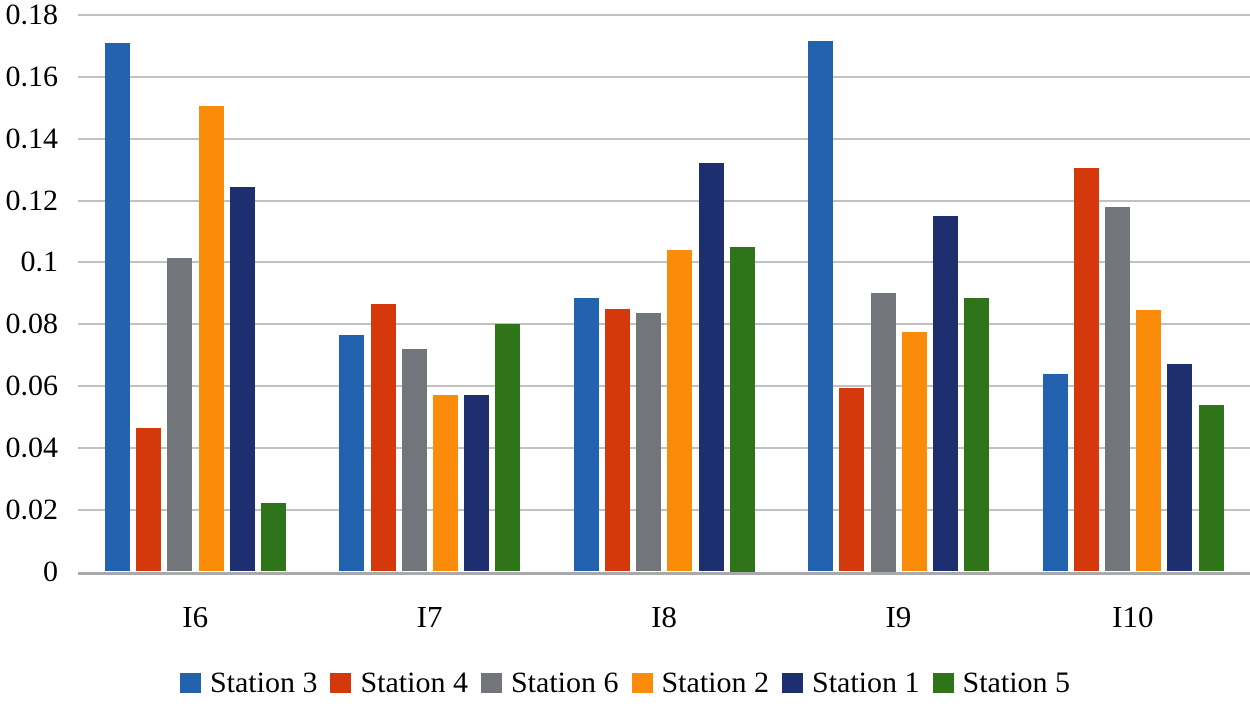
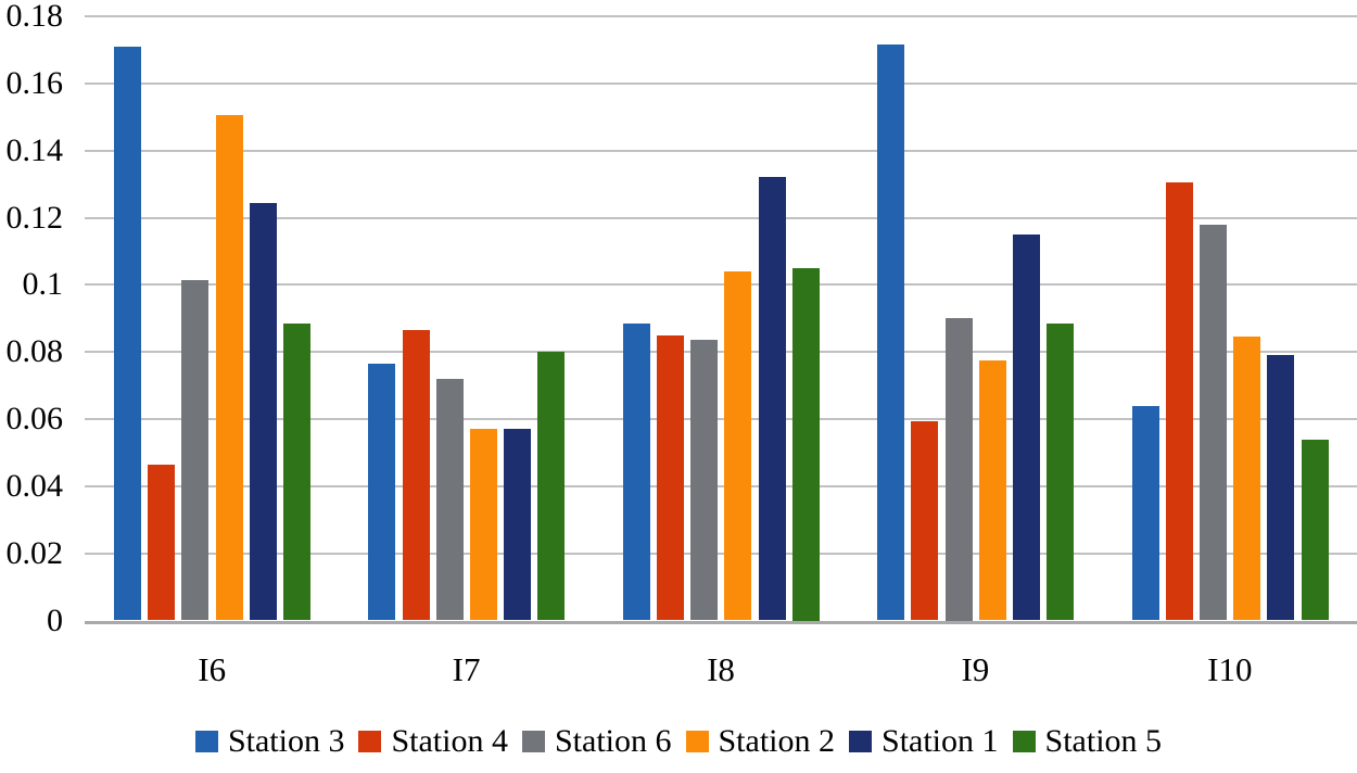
Station 5/I6: 0.022 -> 0.088
Station 1/I10: 0.067 -> 0.079
